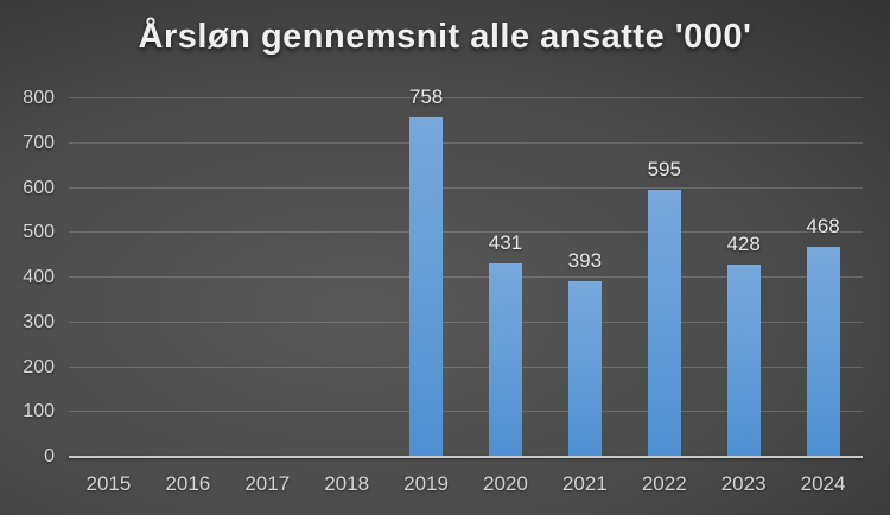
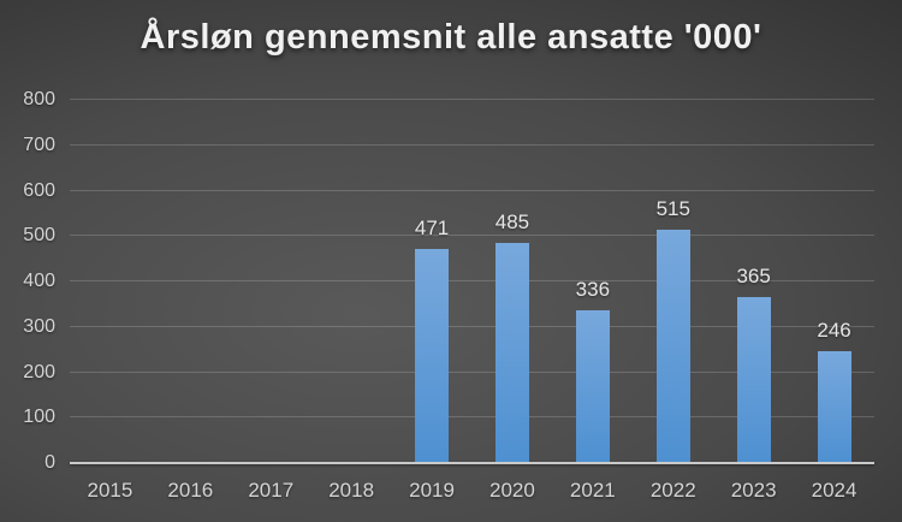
2019: 758 -> 471
2020: 431 -> 485
2021: 393 -> 336
2022: 595 -> 515
2023: 428 -> 365
2024: 468 -> 246
